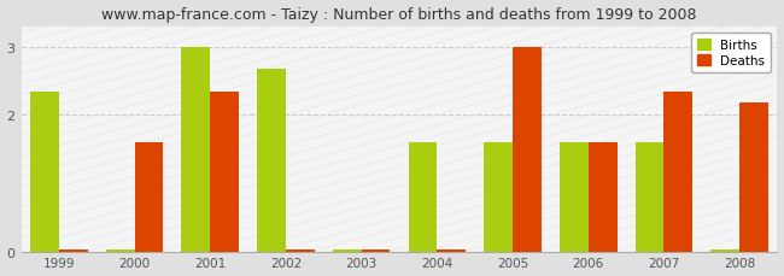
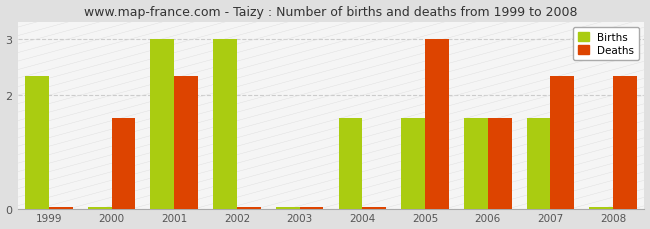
Births/2002: 2.68 -> 3.00
Deaths/2008: 2.18 -> 2.33
